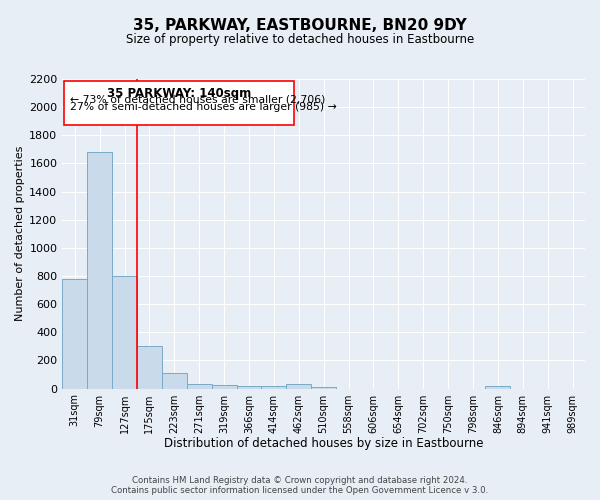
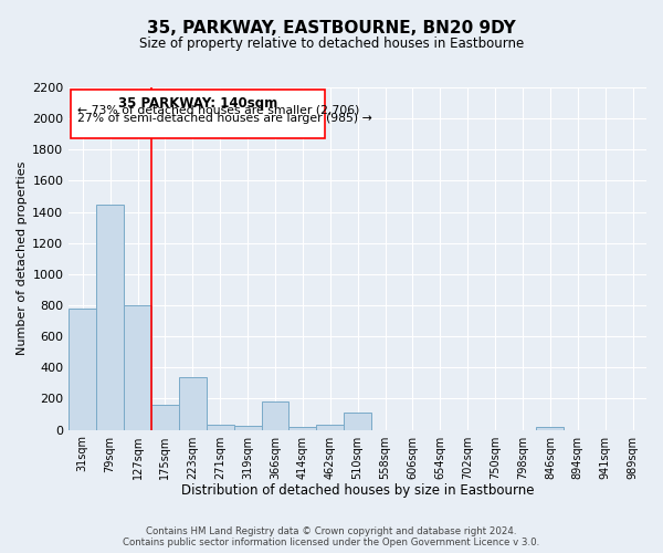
79sqm: 1680 -> 1450
175sqm: 300 -> 160
223sqm: 110 -> 340
366sqm: 20 -> 180
510sqm: 10 -> 110
